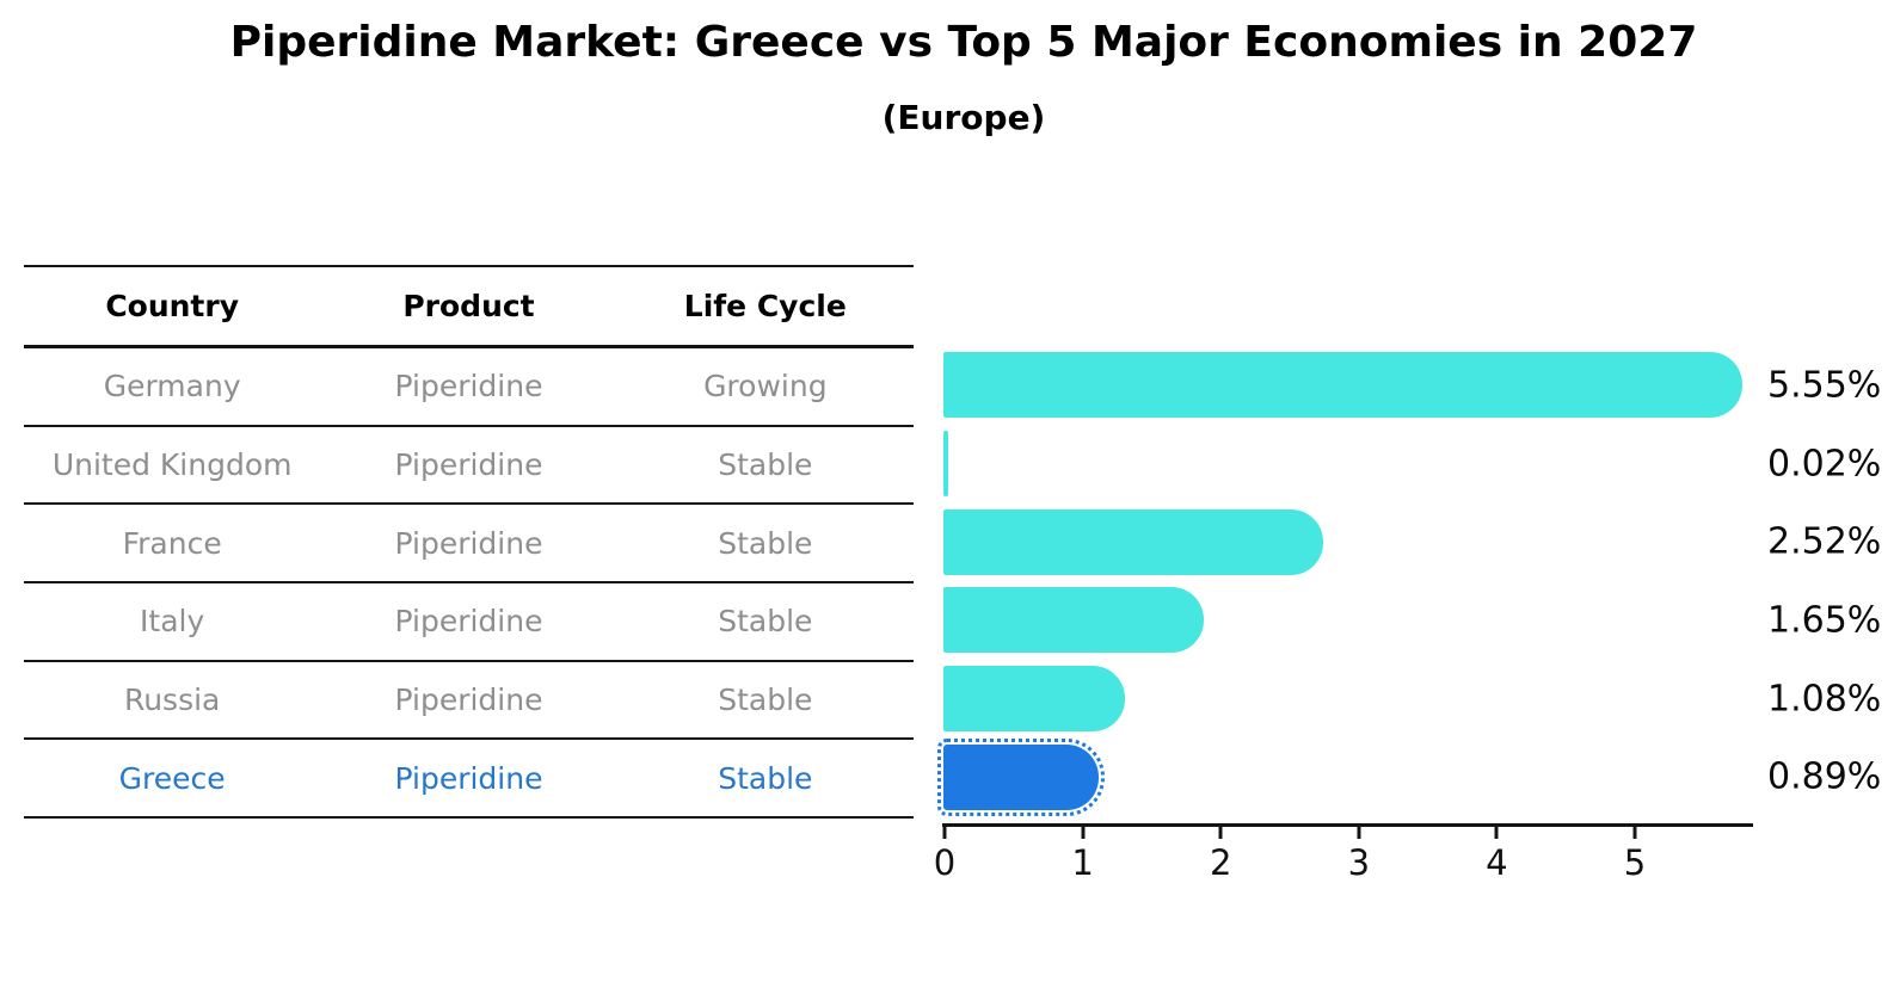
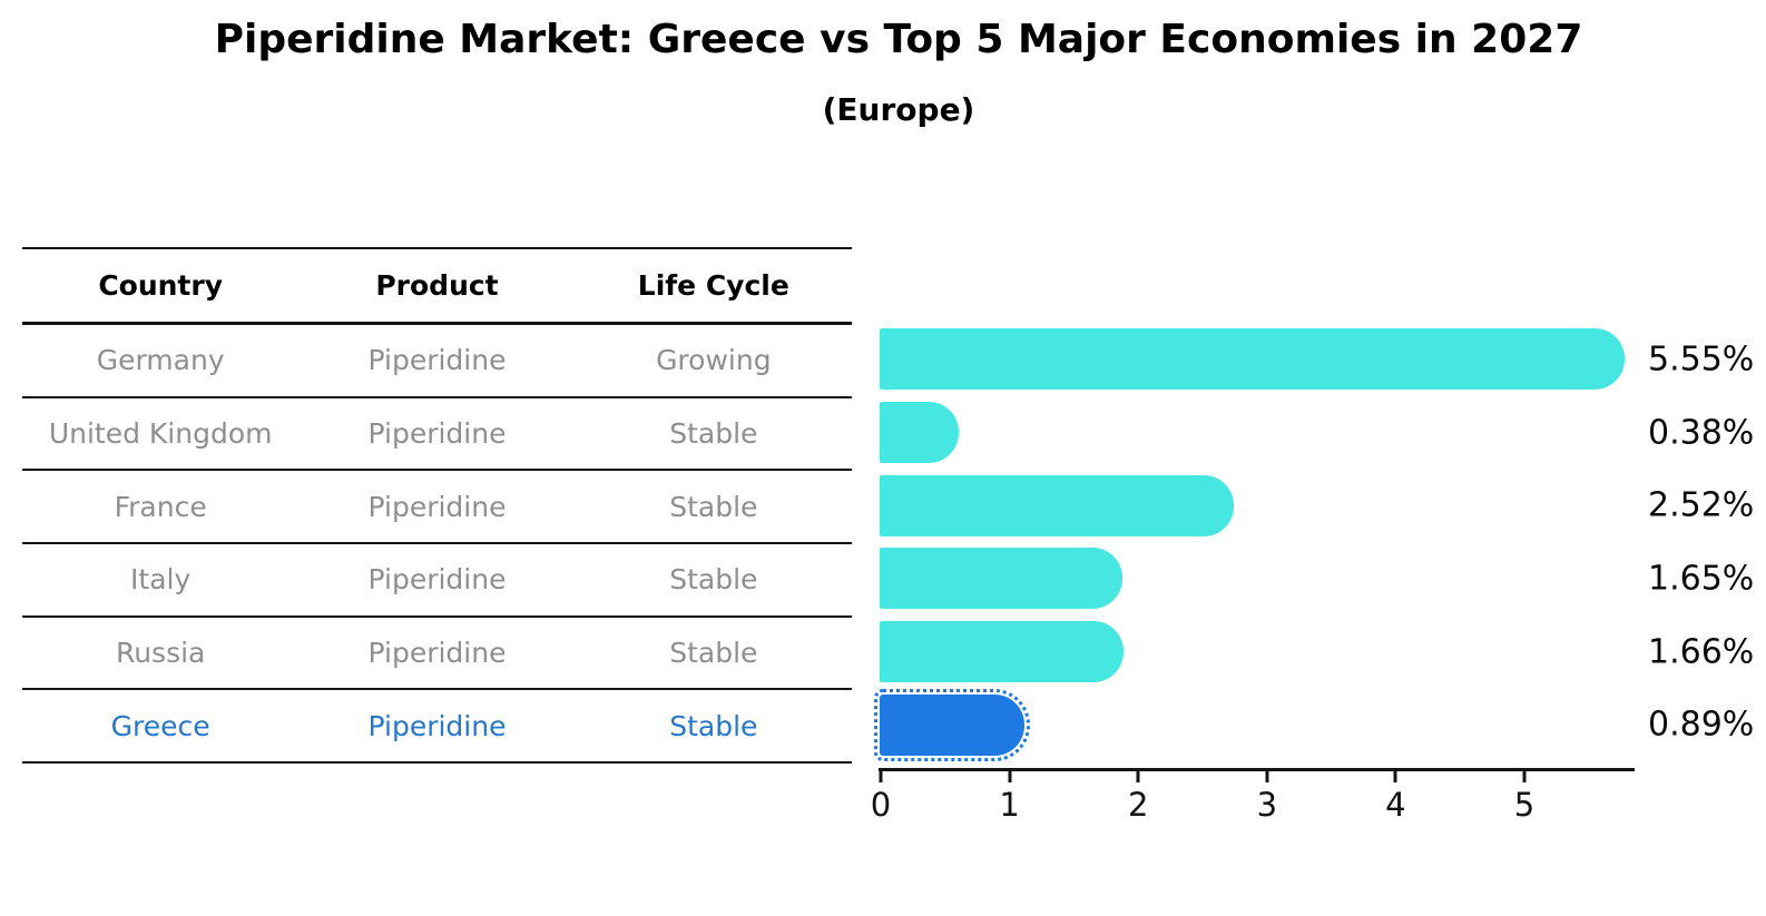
United Kingdom: 0.02% -> 0.38%
Russia: 1.08% -> 1.66%
